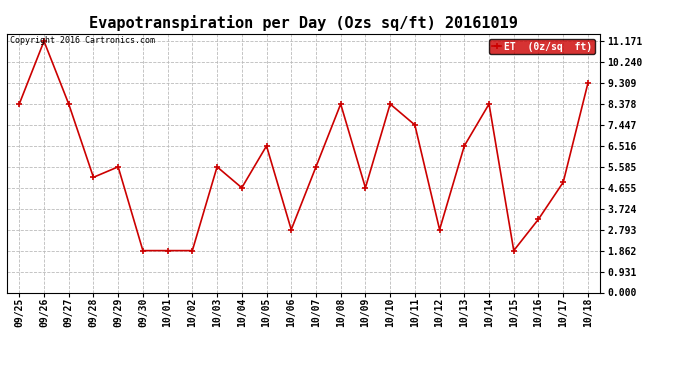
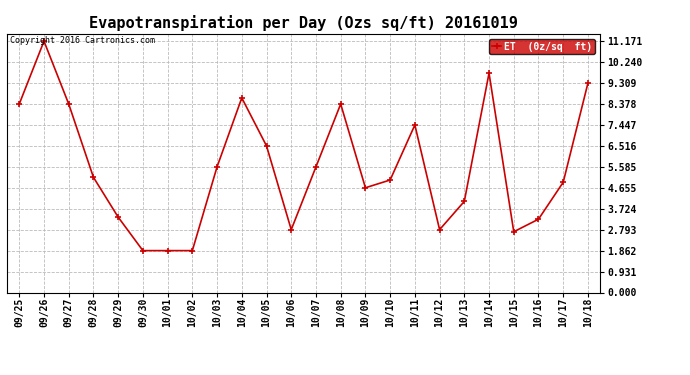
09/29: 5.58 -> 3.35
10/04: 4.66 -> 8.65
10/10: 8.38 -> 5.00
10/13: 6.52 -> 4.05
10/14: 8.38 -> 9.75
10/15: 1.86 -> 2.70
